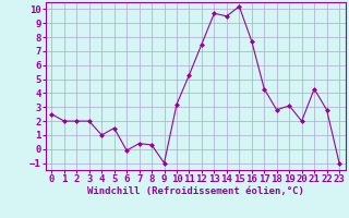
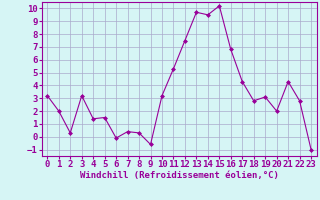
0: 2.5 -> 3.2
2: 2.0 -> 0.3
3: 2.0 -> 3.2
4: 1.0 -> 1.4
9: -1.0 -> -0.6
16: 7.7 -> 6.8
